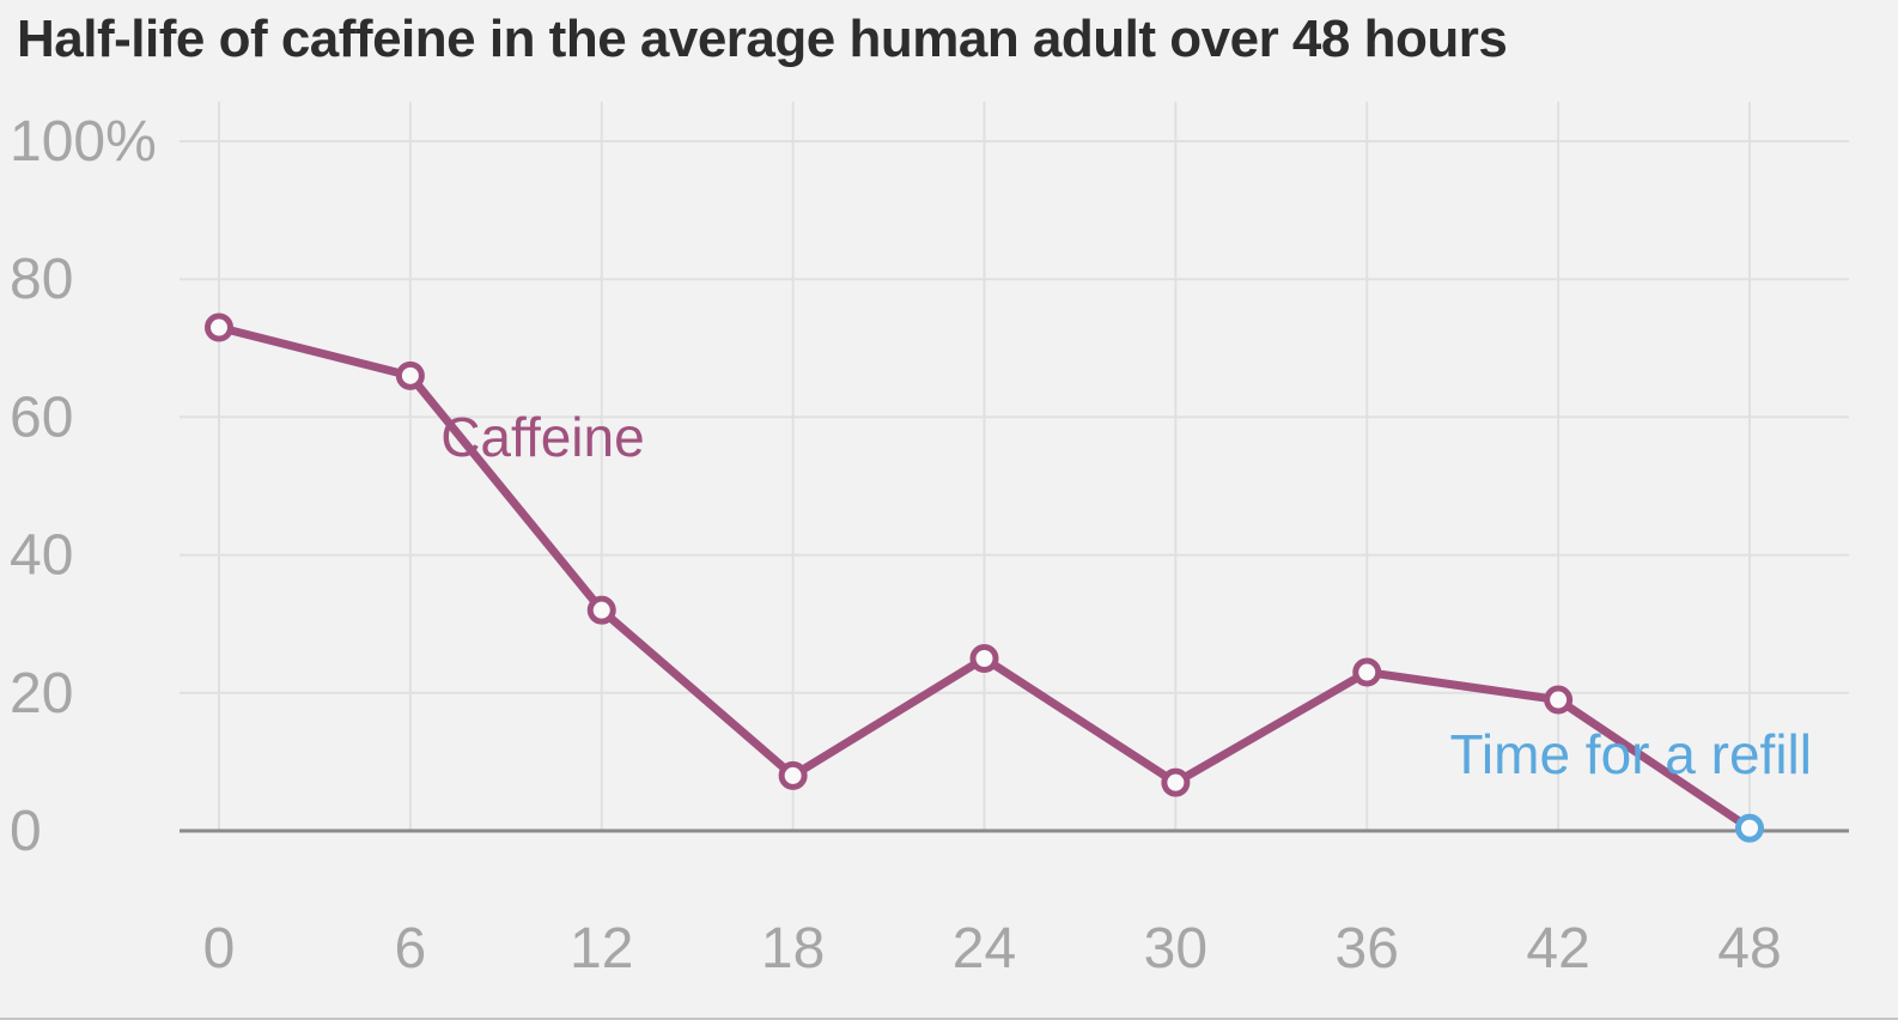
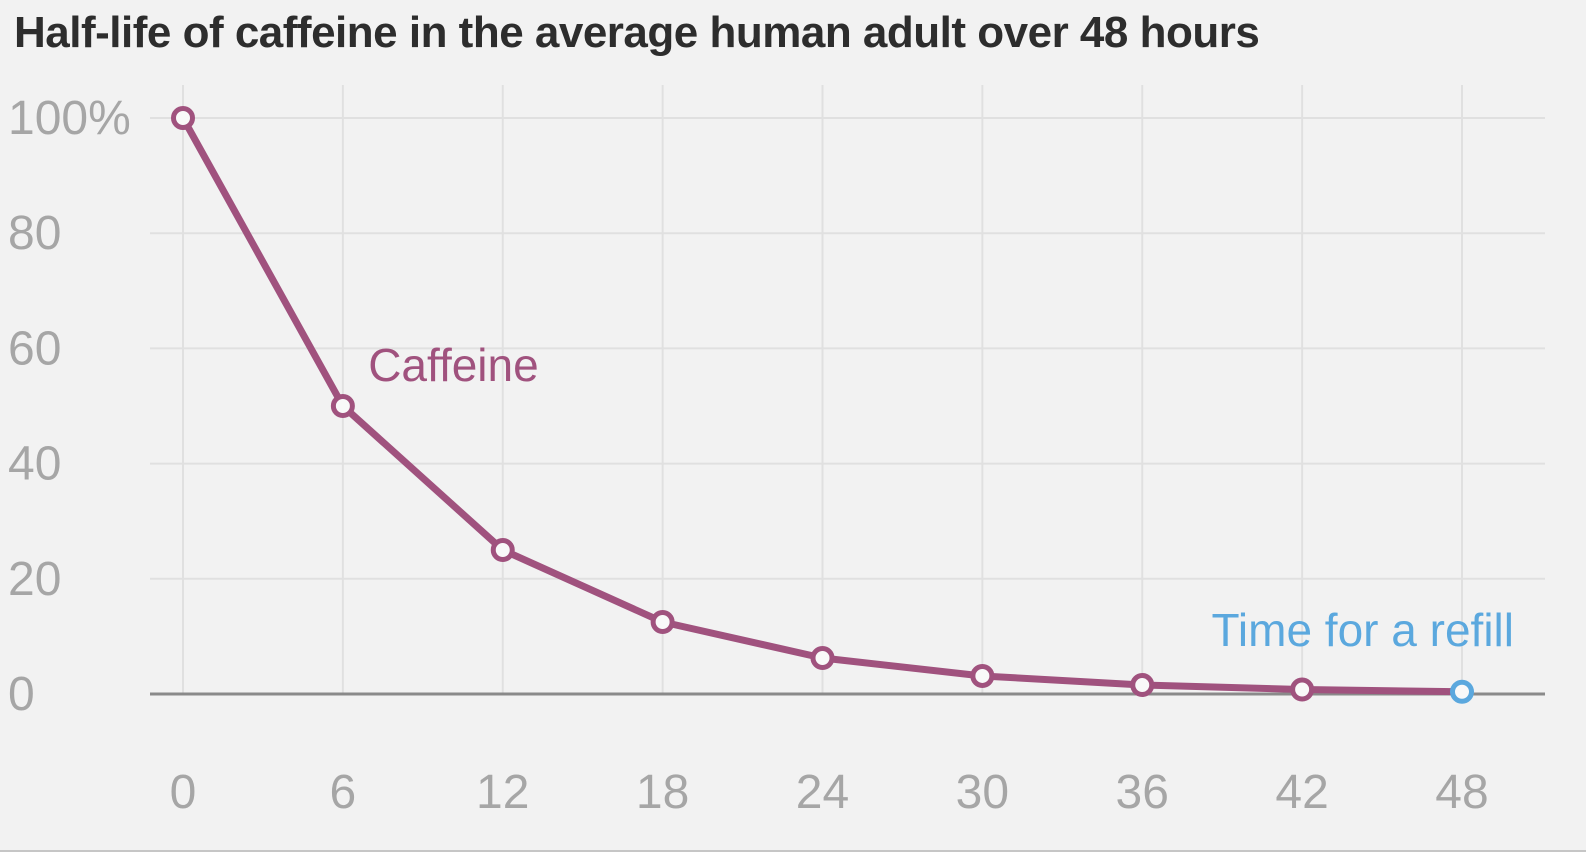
0: 73% -> 100%
6: 66% -> 50%
12: 32% -> 25%
18: 8% -> 12%
24: 25% -> 6%
30: 7% -> 3%
36: 23% -> 2%
42: 19% -> 1%
